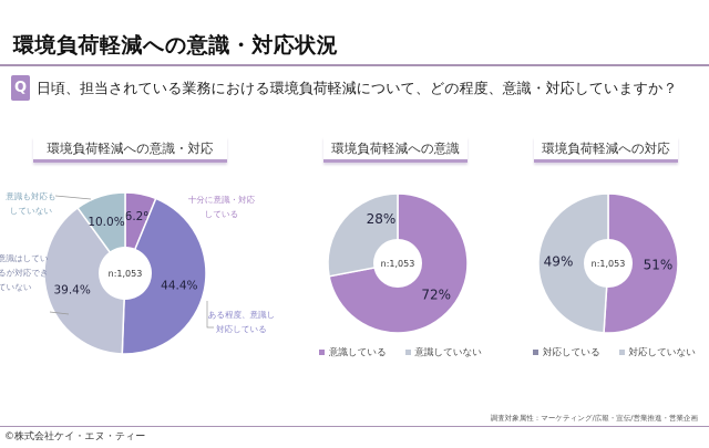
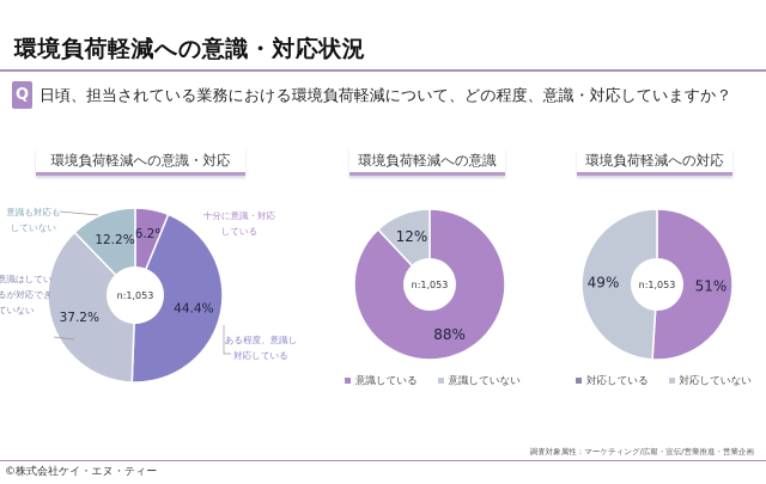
環境負荷軽減への意識・対応/意識はしているが対応できていない: 39.4% -> 37.2%
環境負荷軽減への意識・対応/意識も対応もしていない: 10.0% -> 12.2%
環境負荷軽減への意識/意識している: 72% -> 88%
環境負荷軽減への意識/意識していない: 28% -> 12%
